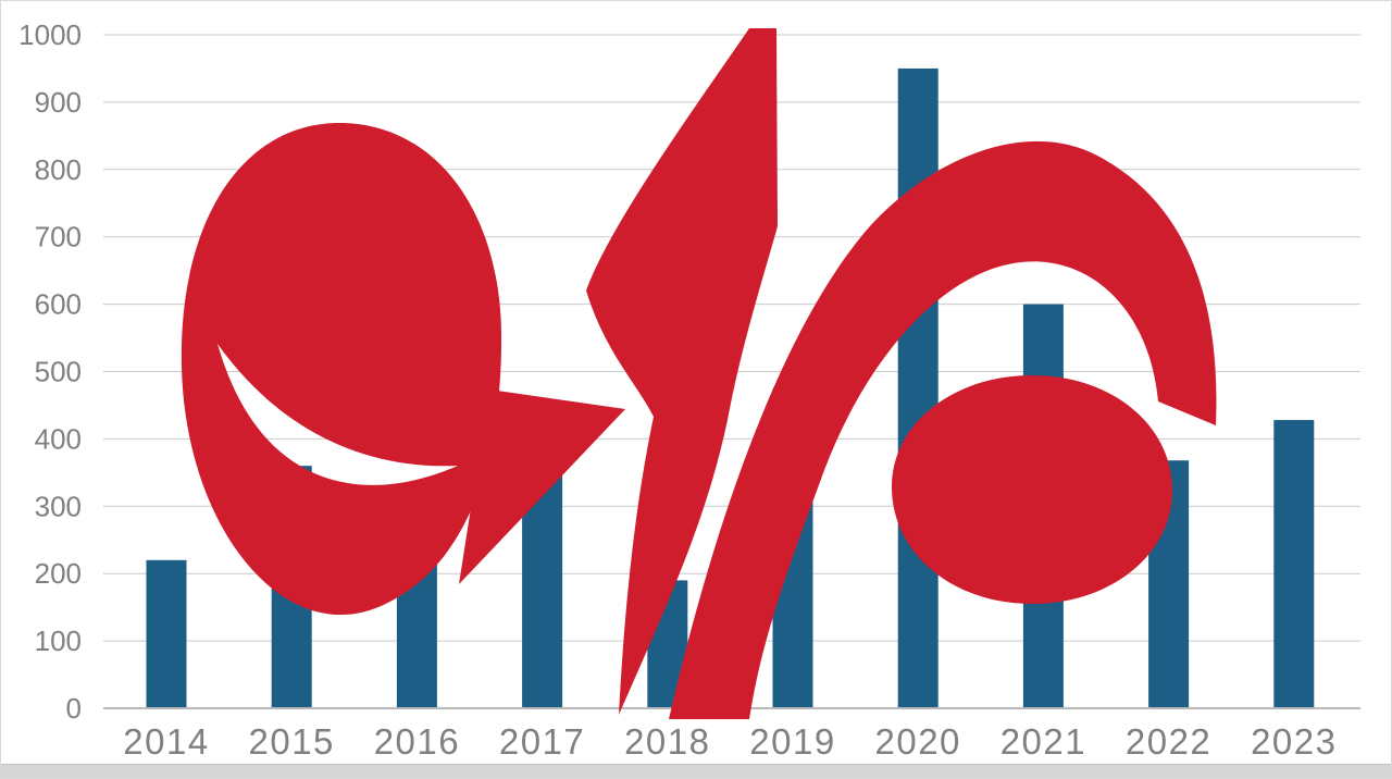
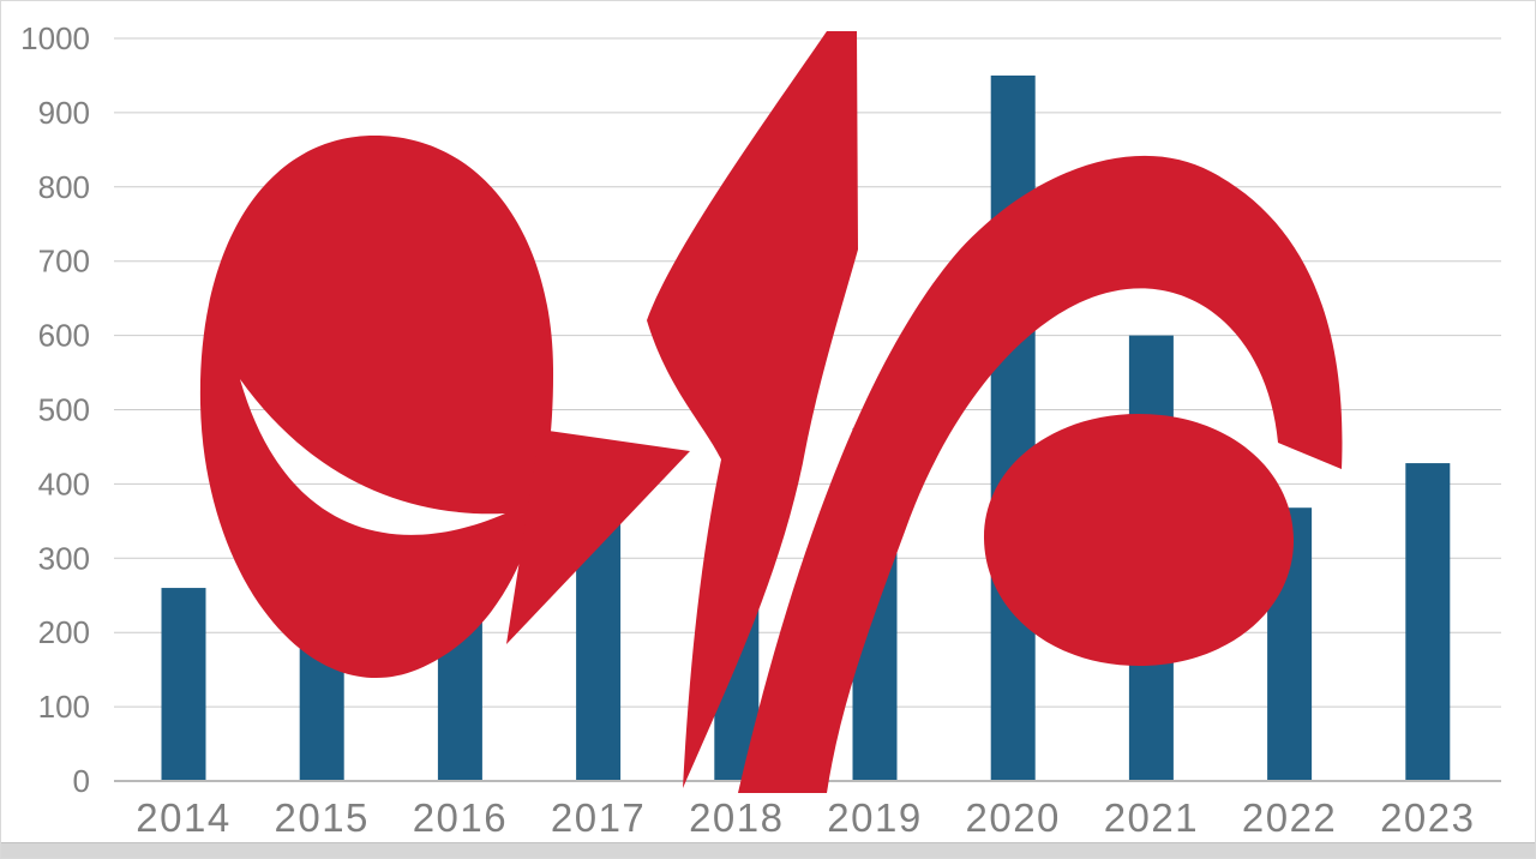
2014: 220 -> 260
2015: 360 -> 240
2018: 190 -> 300
